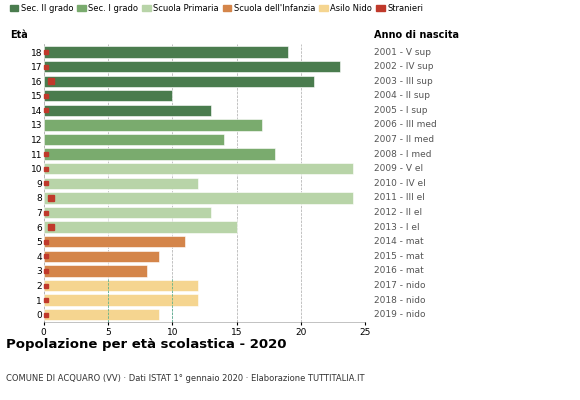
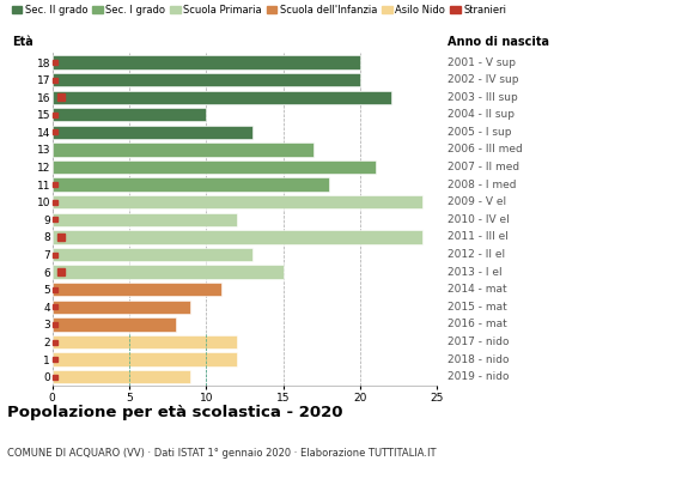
18: 19 -> 20
17: 23 -> 20
16: 21 -> 22
12: 14 -> 21
